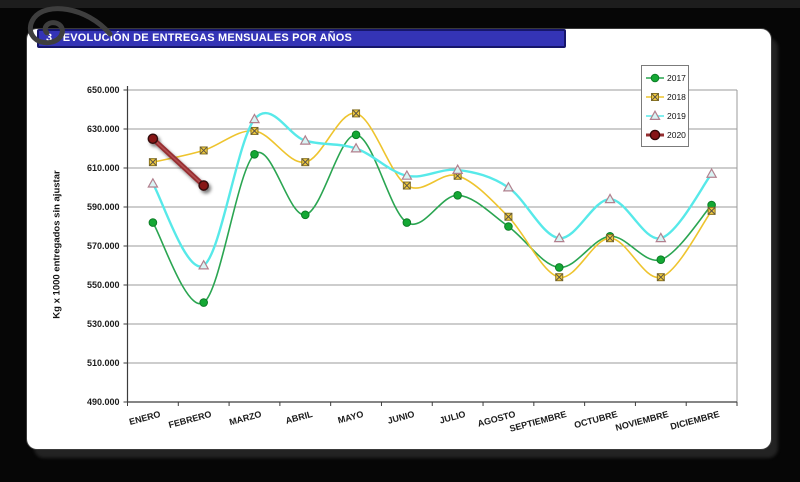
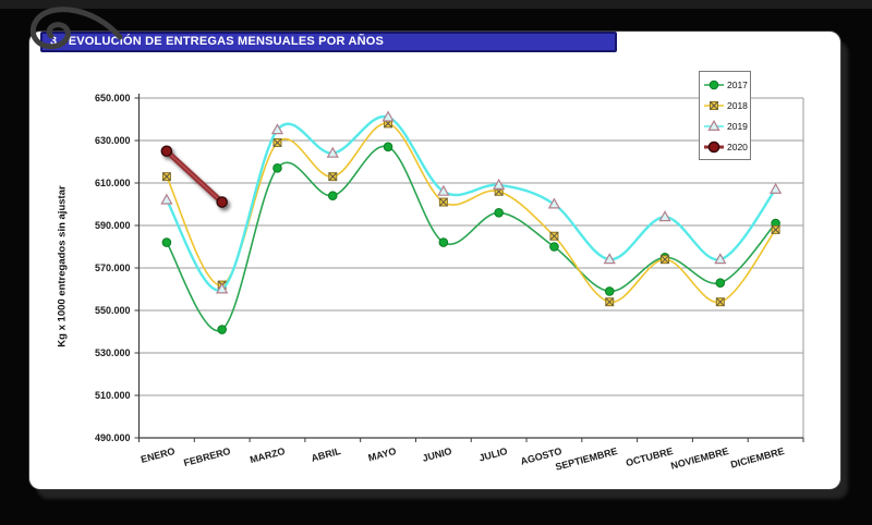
2018/FEBRERO: 619 -> 562
2017/ABRIL: 586 -> 604
2019/MAYO: 620 -> 641
